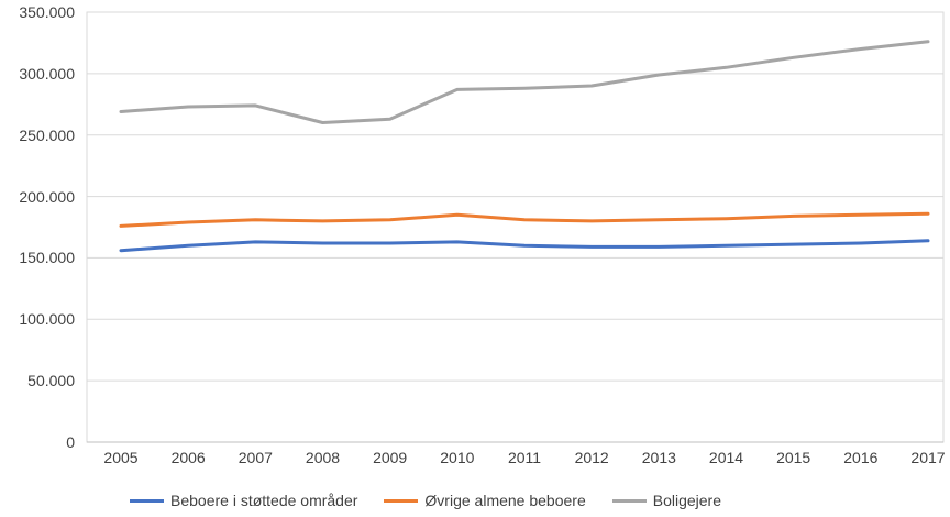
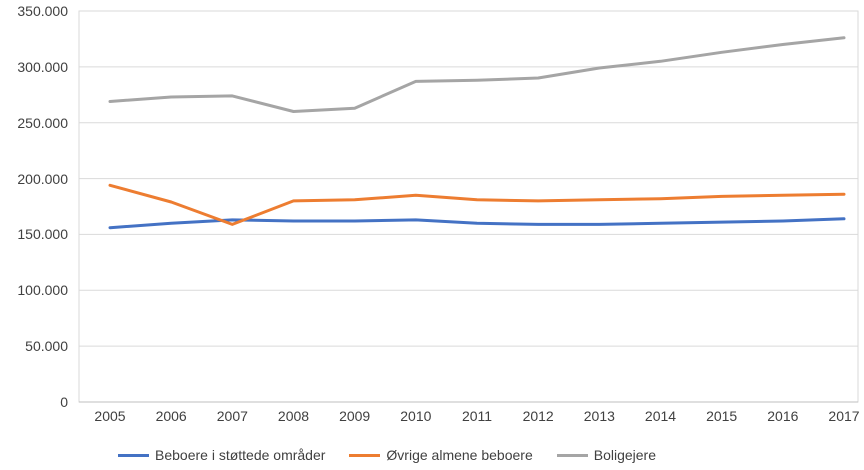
Øvrige almene beboere/2005: 176000 -> 194000
Øvrige almene beboere/2007: 181000 -> 159000
